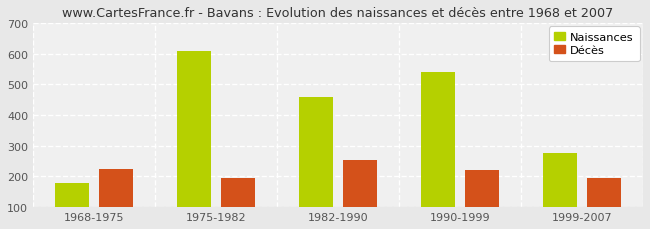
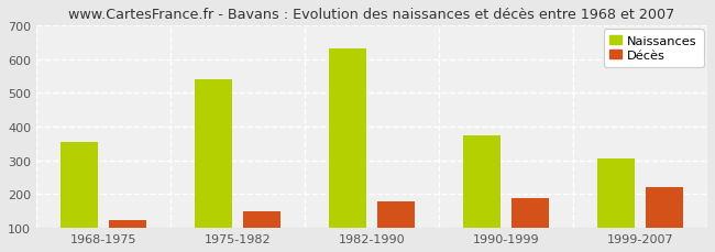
Naissances/1968-1975: 180 -> 355
Décès/1968-1975: 225 -> 125
Naissances/1975-1982: 610 -> 540
Décès/1975-1982: 195 -> 148
Naissances/1982-1990: 460 -> 630
Décès/1982-1990: 255 -> 178
Naissances/1990-1999: 540 -> 375
Décès/1990-1999: 220 -> 188
Naissances/1999-2007: 275 -> 305
Décès/1999-2007: 195 -> 222
